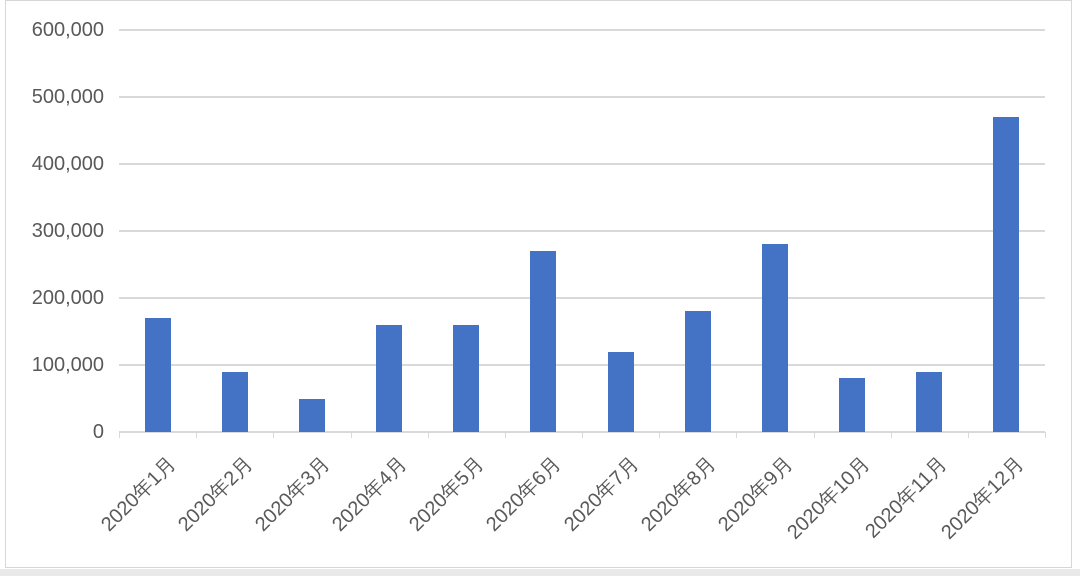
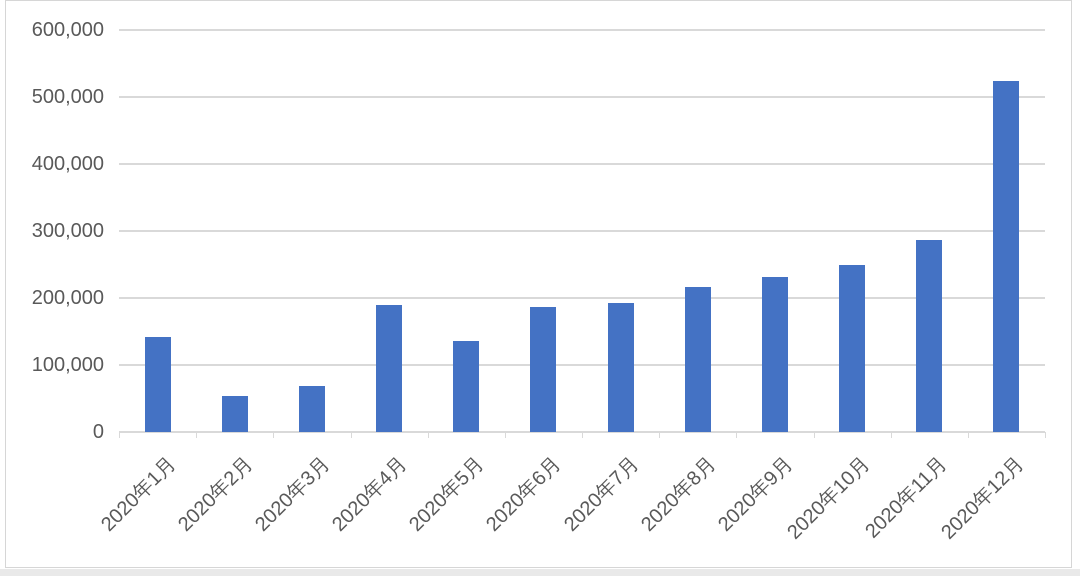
2020年1月: 170000 -> 140000
2020年2月: 90000 -> 50000
2020年3月: 50000 -> 70000
2020年4月: 160000 -> 190000
2020年5月: 160000 -> 140000
2020年6月: 270000 -> 190000
2020年7月: 120000 -> 190000
2020年8月: 180000 -> 220000
2020年9月: 280000 -> 230000
2020年10月: 80000 -> 250000
2020年11月: 90000 -> 290000
2020年12月: 470000 -> 520000
